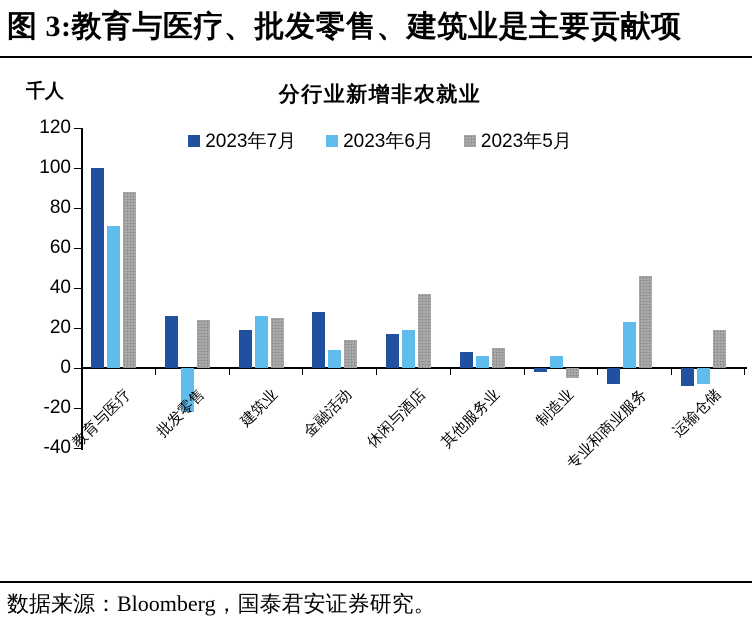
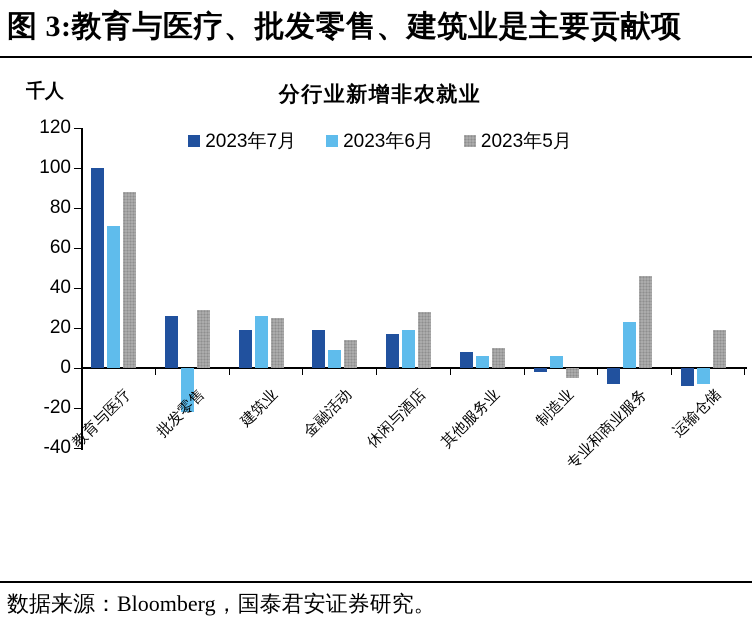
2023年5月/批发零售: 24 -> 29
2023年7月/金融活动: 28 -> 19
2023年5月/休闲与酒店: 37 -> 28
